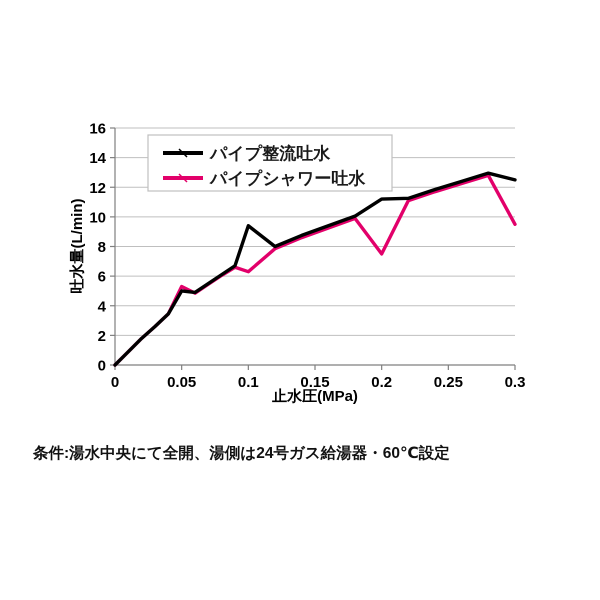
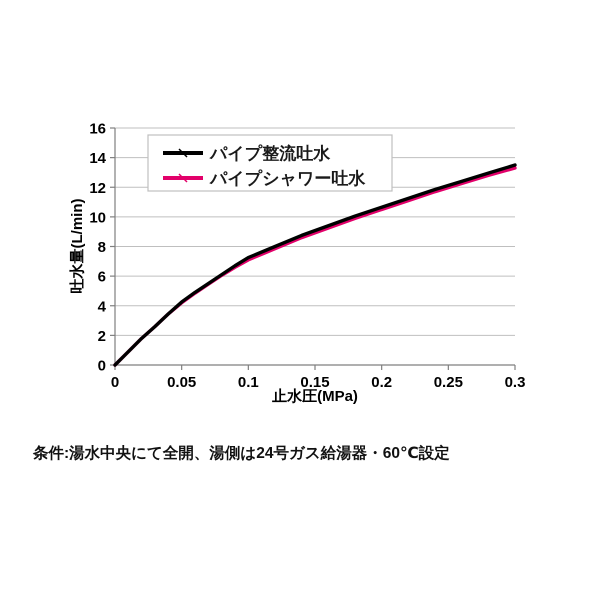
パイプ整流吐水/0.05: 5.0 -> 4.2
パイプシャワー吐水/0.05: 5.3 -> 4.2
パイプ整流吐水/0.1: 9.4 -> 7.2
パイプシャワー吐水/0.1: 6.3 -> 7.1
パイプ整流吐水/0.2: 11.2 -> 10.7
パイプシャワー吐水/0.2: 7.5 -> 10.5
パイプ整流吐水/0.3: 12.5 -> 13.5
パイプシャワー吐水/0.3: 9.5 -> 13.3
